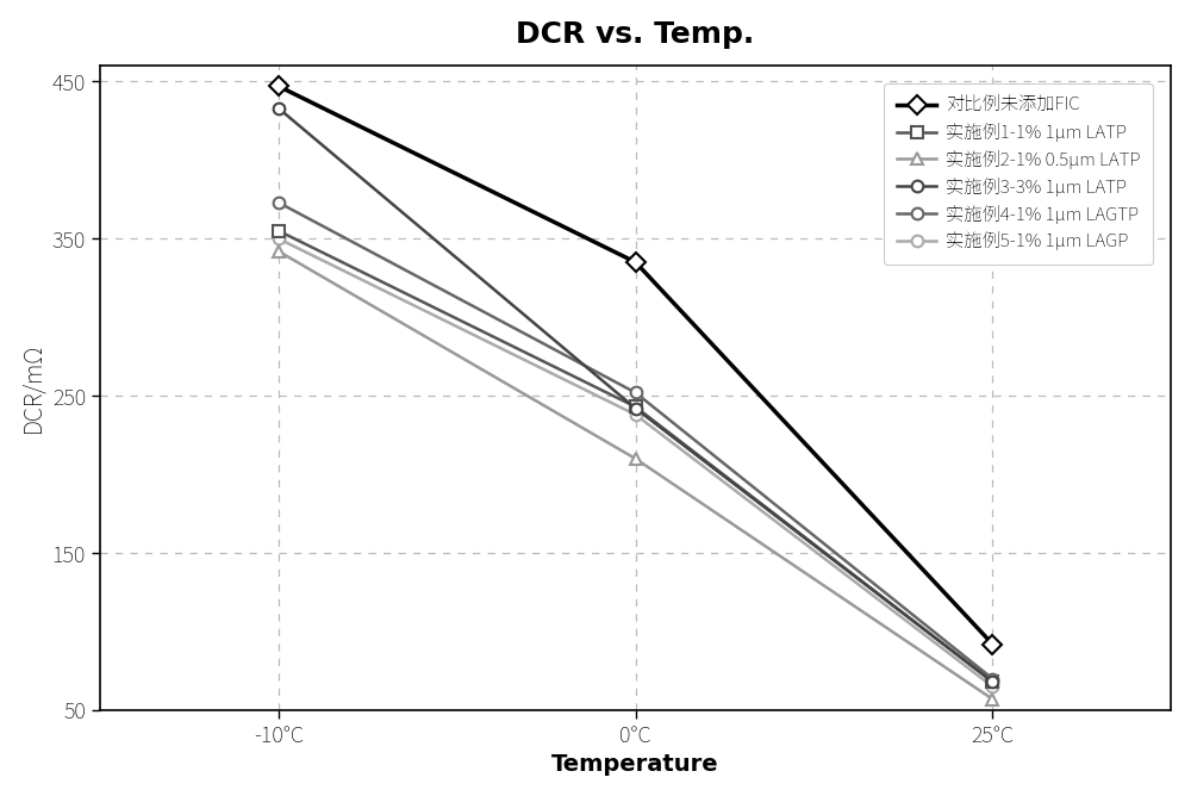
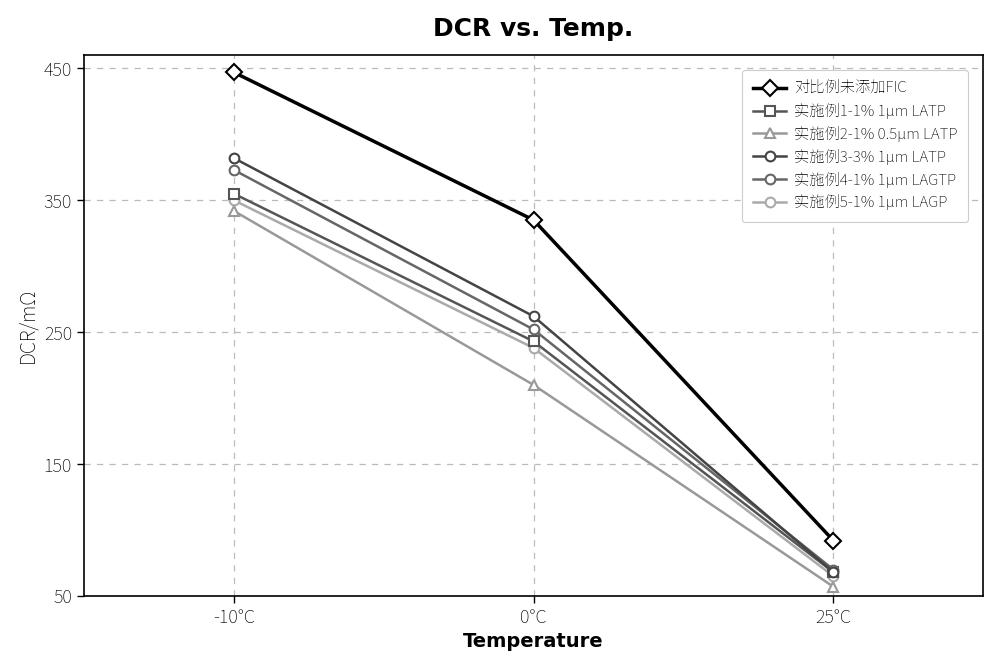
实施例3-3% 1μm LATP/-10°C: 433 -> 382
实施例3-3% 1μm LATP/0°C: 242 -> 262
